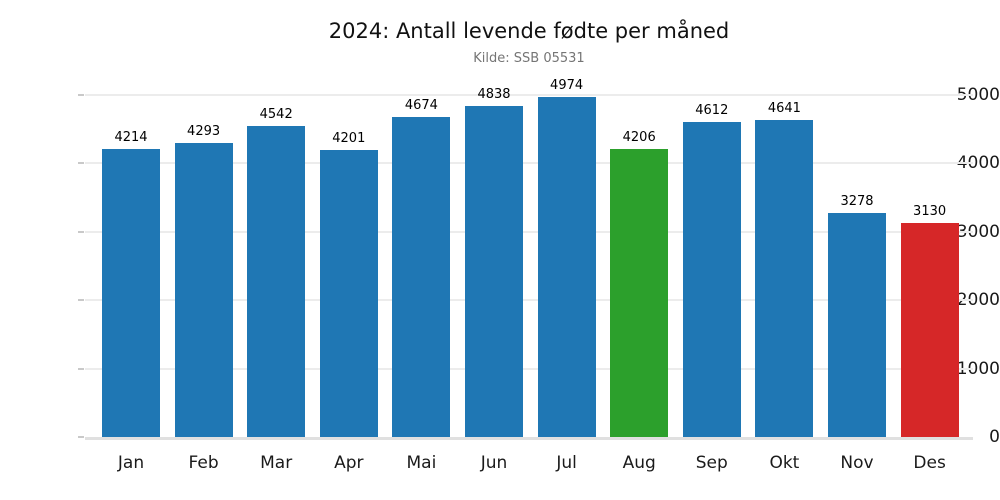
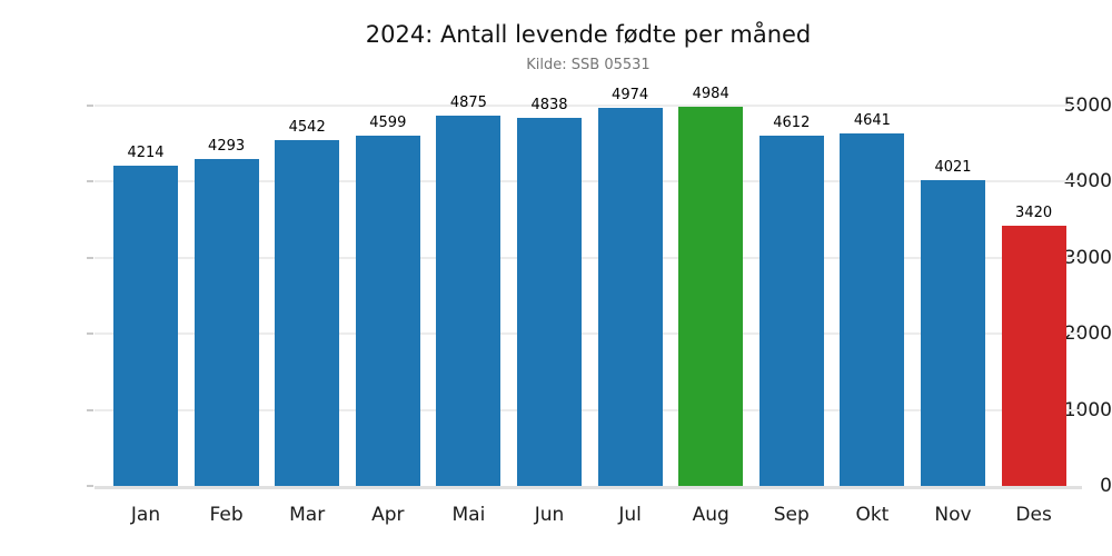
Apr: 4201 -> 4599
Mai: 4674 -> 4875
Aug: 4206 -> 4984
Nov: 3278 -> 4021
Des: 3130 -> 3420
